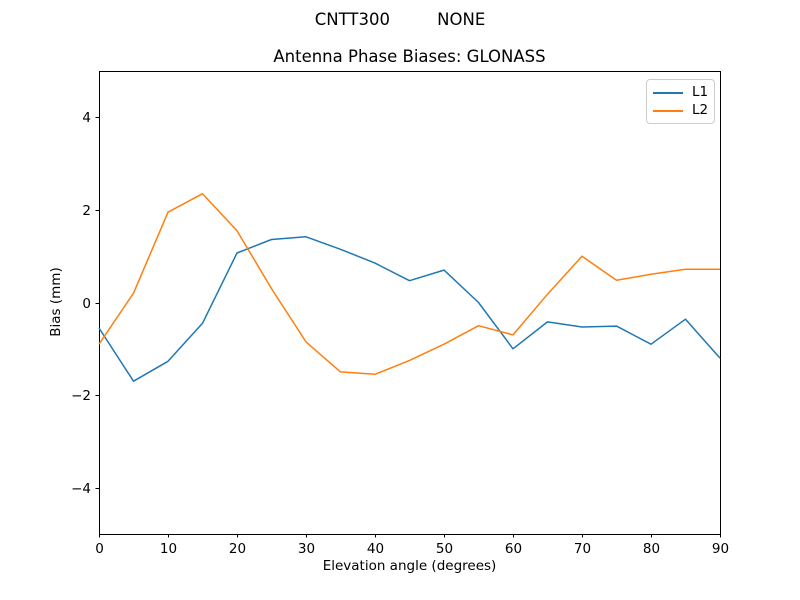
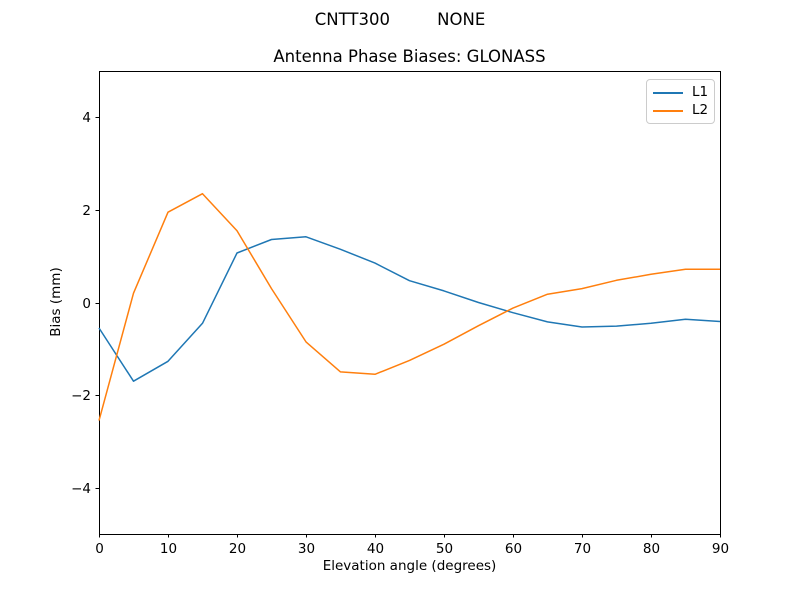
L2/0: -0.9 -> -2.5
L1/50: 0.7 -> 0.2
L1/60: -1.0 -> -0.2
L2/60: -0.7 -> -0.1
L2/70: 1.0 -> 0.3
L1/80: -0.9 -> -0.5
L1/90: -1.2 -> -0.4
